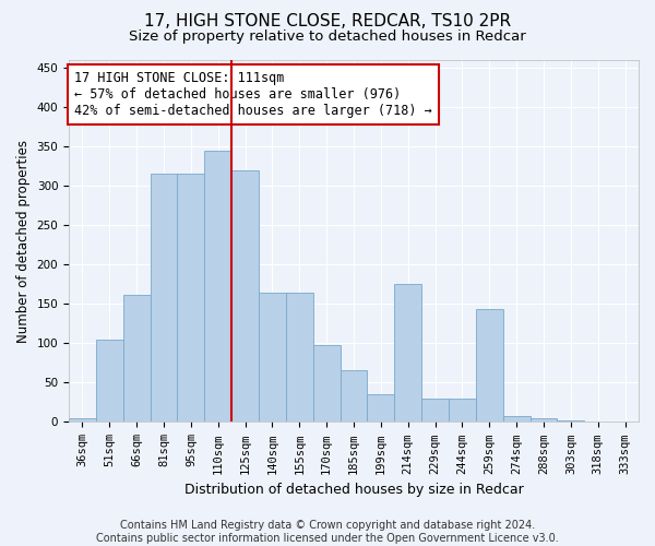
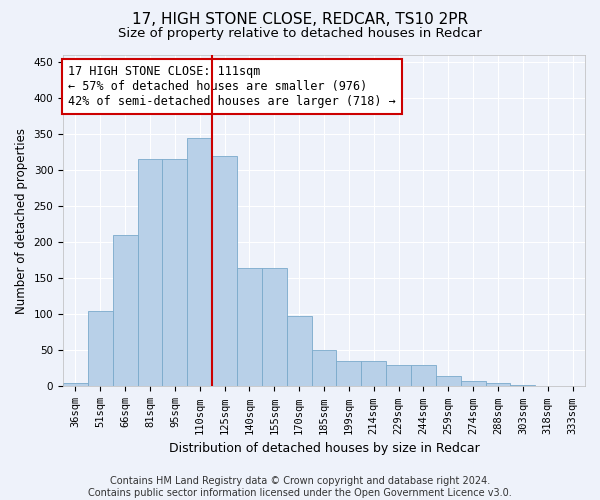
66sqm: 162 -> 210
185sqm: 66 -> 50
214sqm: 176 -> 35
259sqm: 144 -> 15
